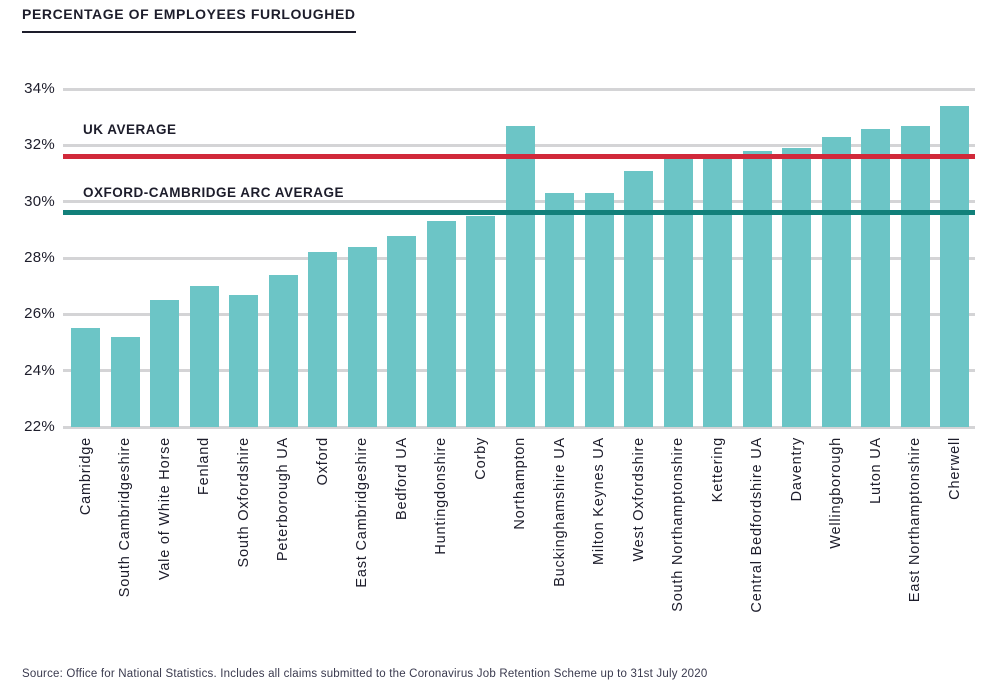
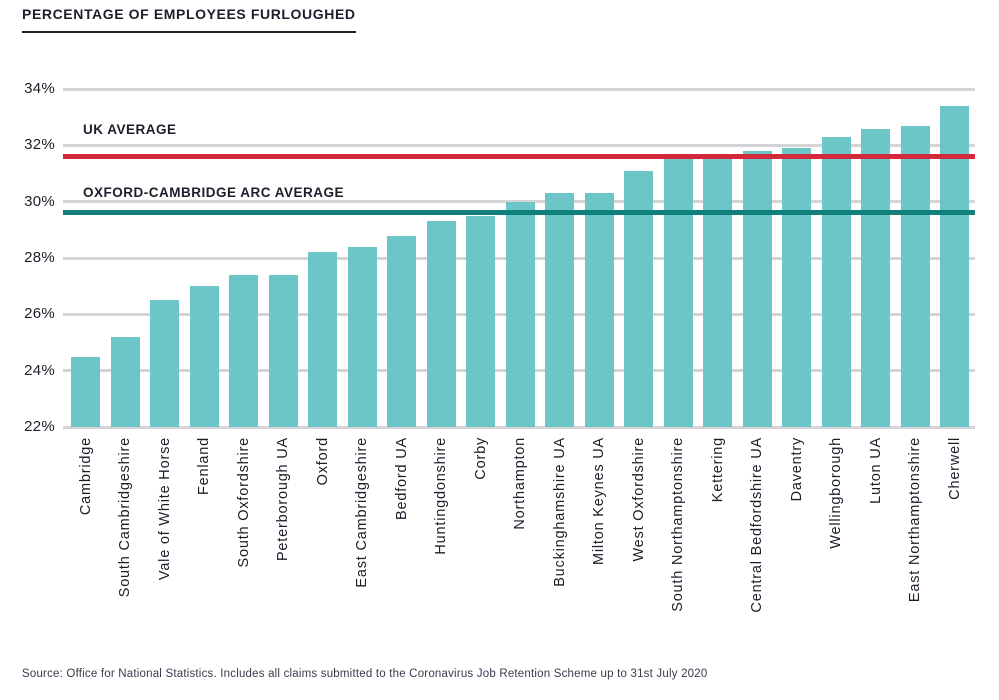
Cambridge: 25.5% -> 24.5%
South Oxfordshire: 26.7% -> 27.4%
Northampton: 32.7% -> 30.0%
